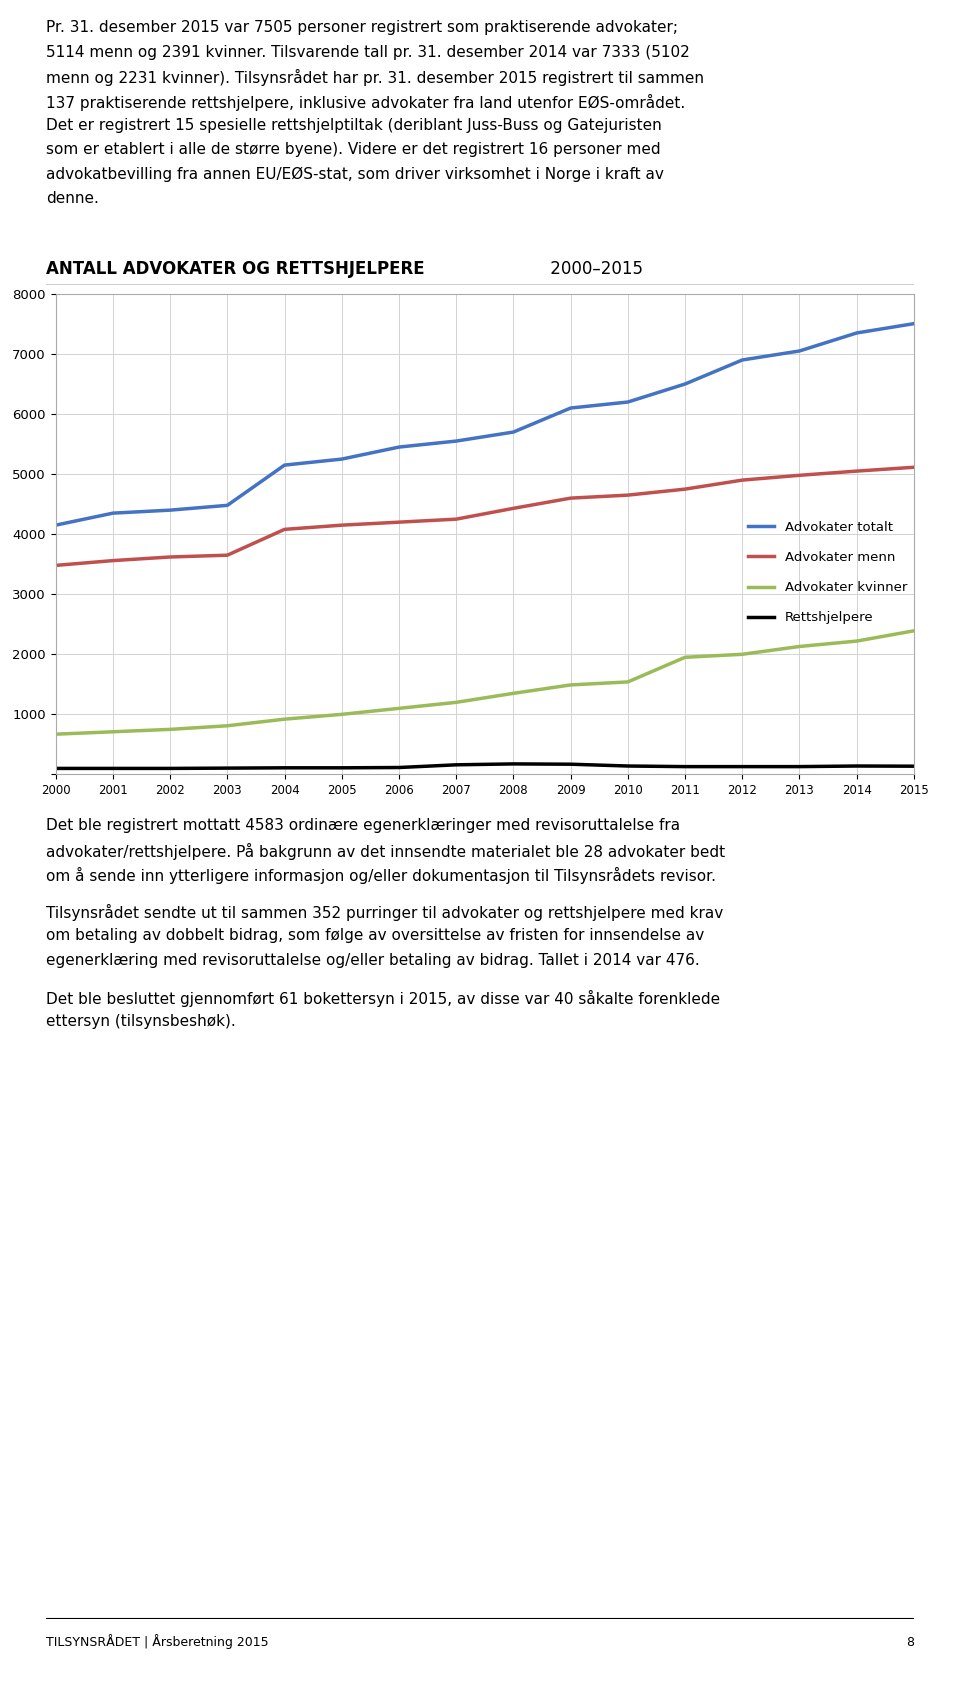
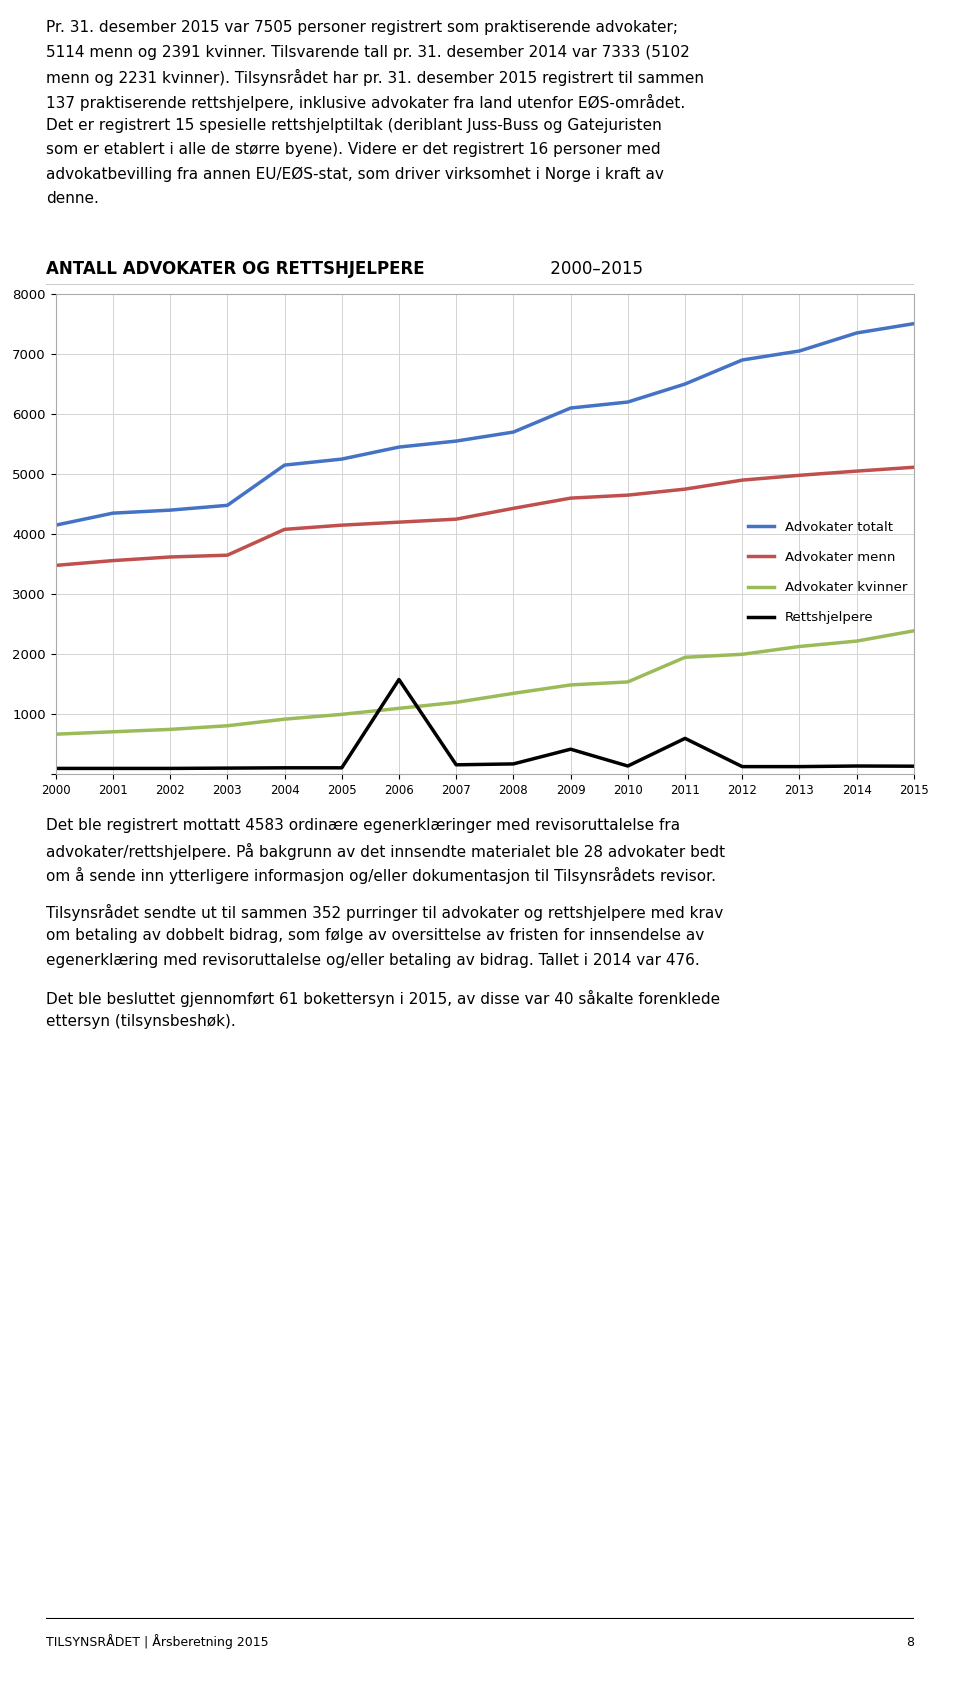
Rettshjelpere/2006: 120 -> 1580
Rettshjelpere/2009: 170 -> 420
Rettshjelpere/2011: 130 -> 600
